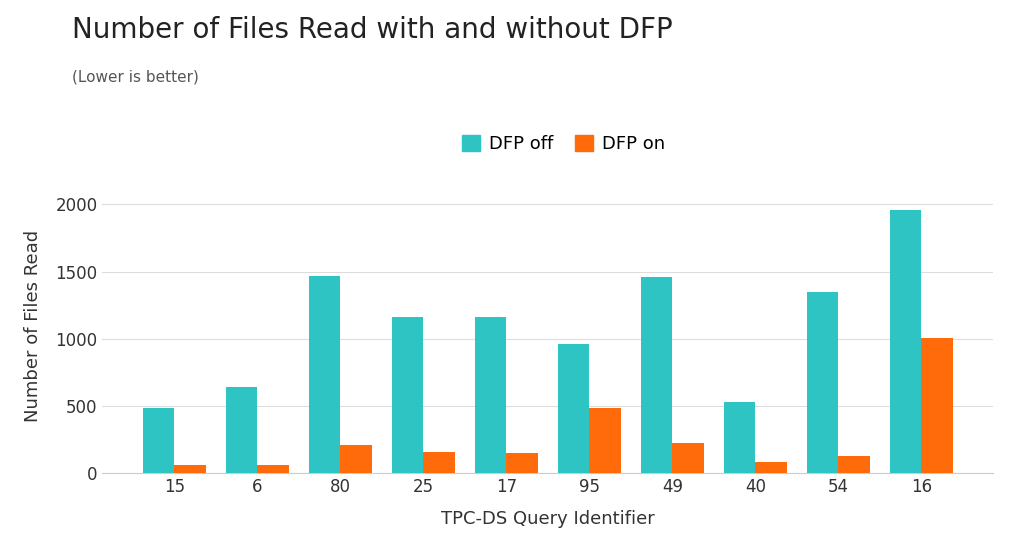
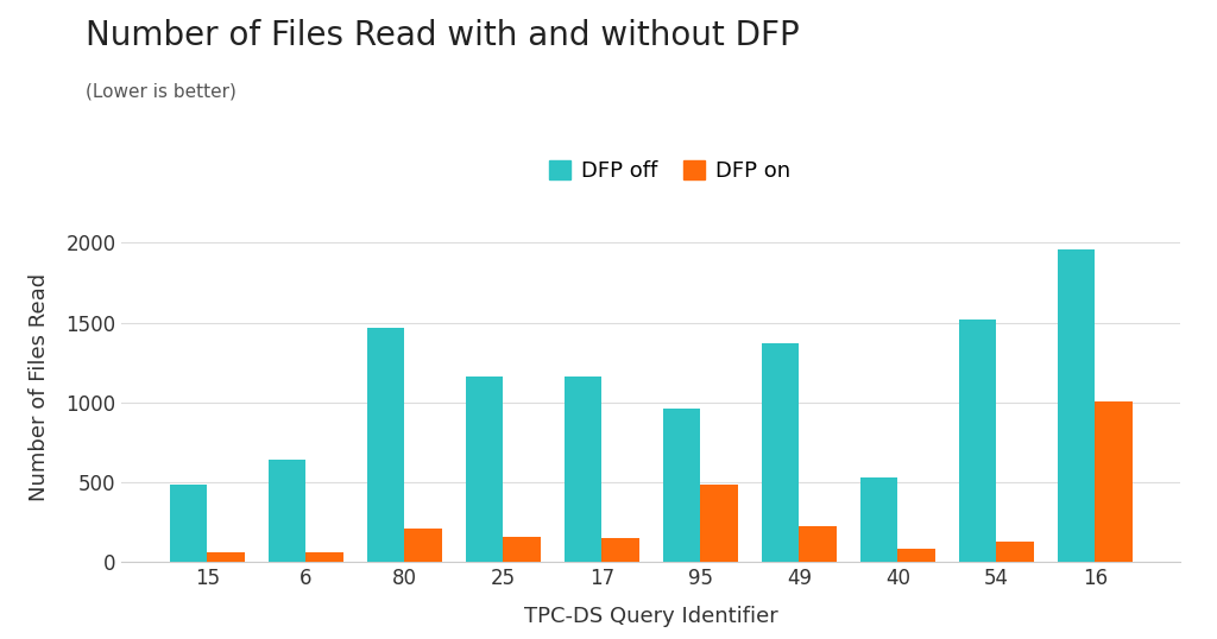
DFP off/49: 1460 -> 1370
DFP off/54: 1350 -> 1520
